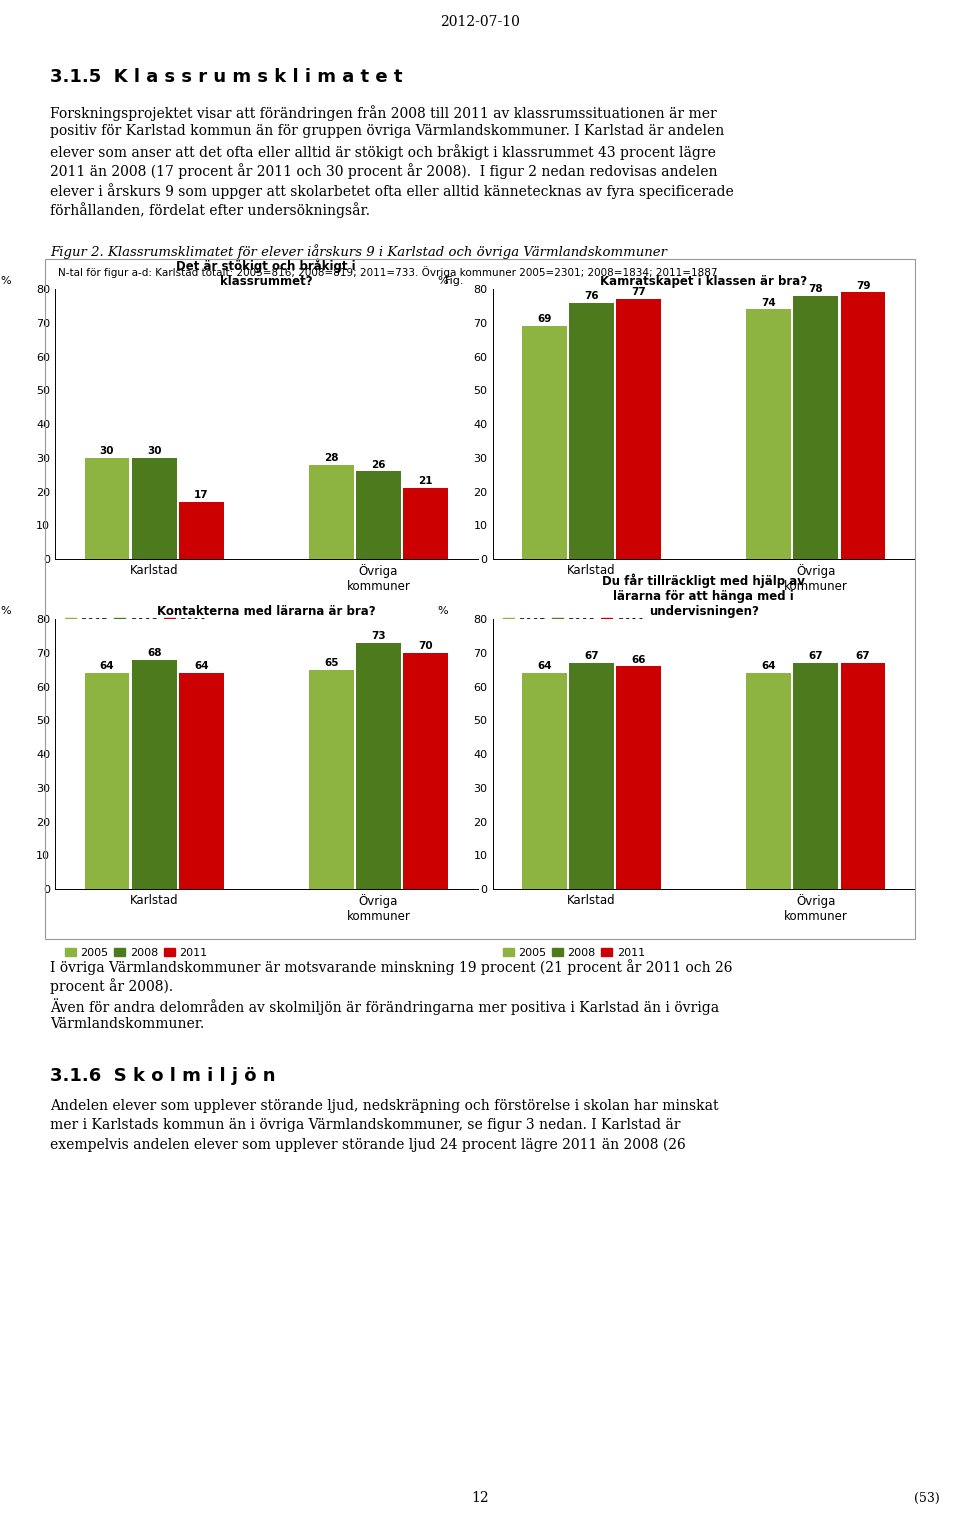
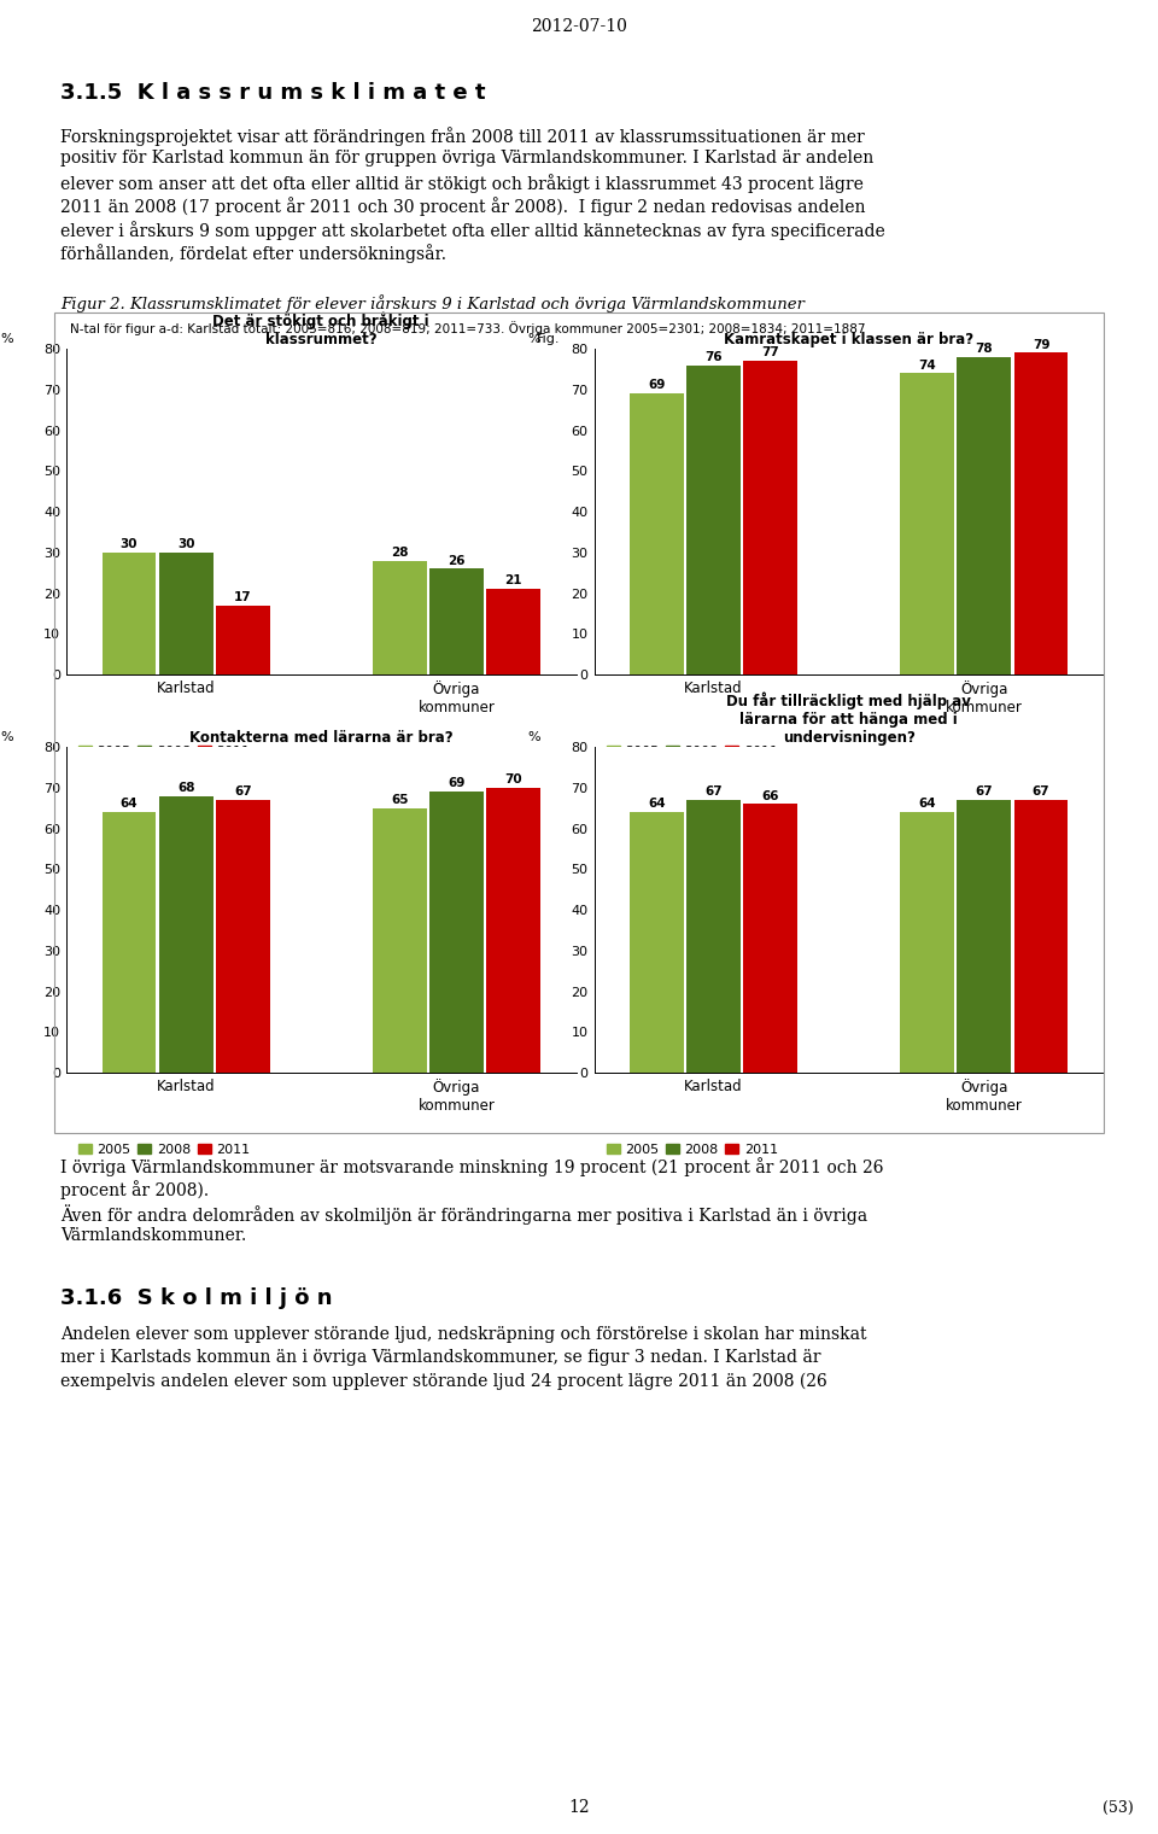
Kontakterna med lärarna är bra?/2011/Karlstad: 64 -> 67
Kontakterna med lärarna är bra?/2008/Övriga kommuner: 73 -> 69
